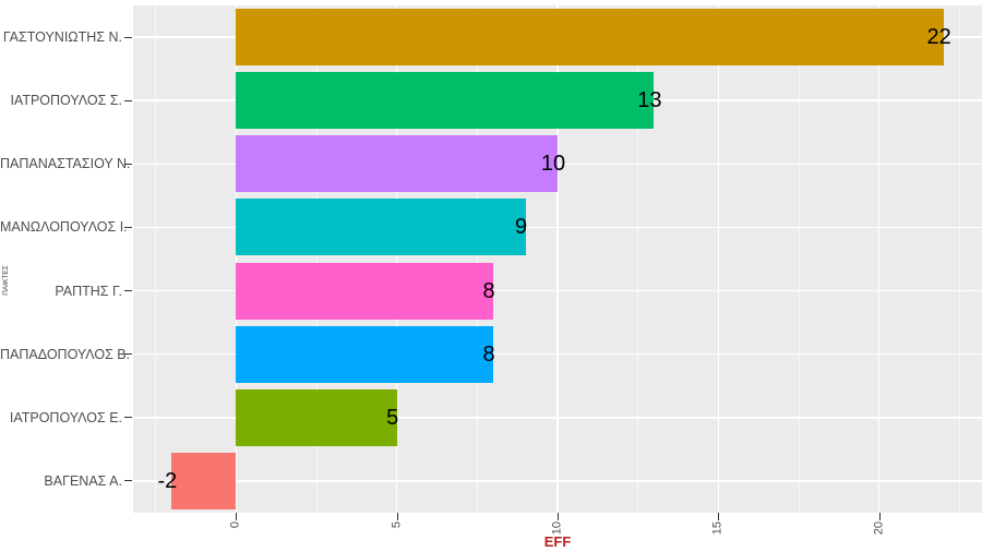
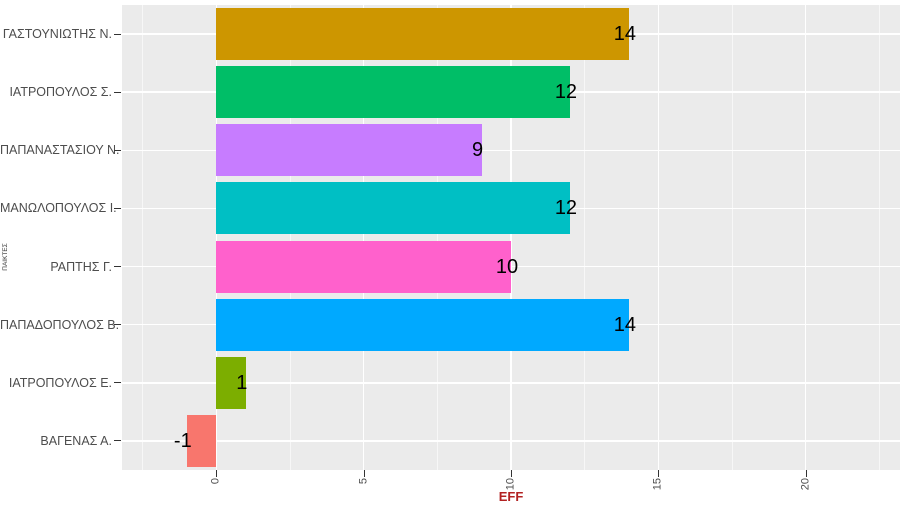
ΓΑΣΤΟΥΝΙΩΤΗΣ Ν.: 22 -> 14
ΙΑΤΡΟΠΟΥΛΟΣ Σ.: 13 -> 12
ΠΑΠΑΝΑΣΤΑΣΙΟΥ Ν.: 10 -> 9
ΜΑΝΩΛΟΠΟΥΛΟΣ Ι.: 9 -> 12
ΡΑΠΤΗΣ Γ.: 8 -> 10
ΠΑΠΑΔΟΠΟΥΛΟΣ Β.: 8 -> 14
ΙΑΤΡΟΠΟΥΛΟΣ Ε.: 5 -> 1
ΒΑΓΕΝΑΣ Α.: -2 -> -1
